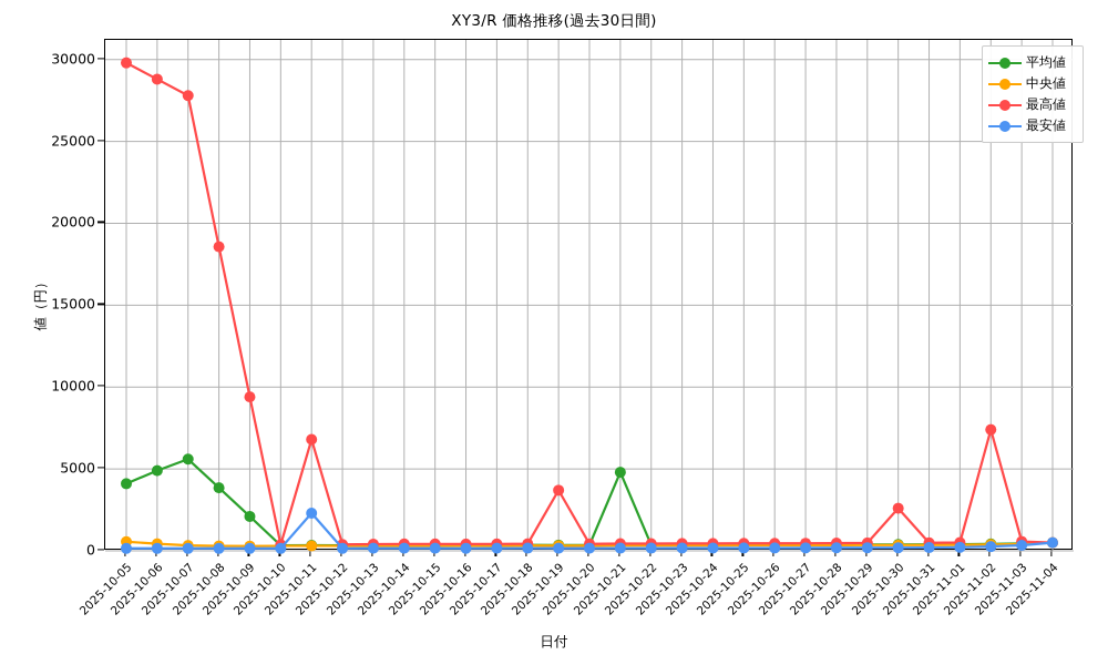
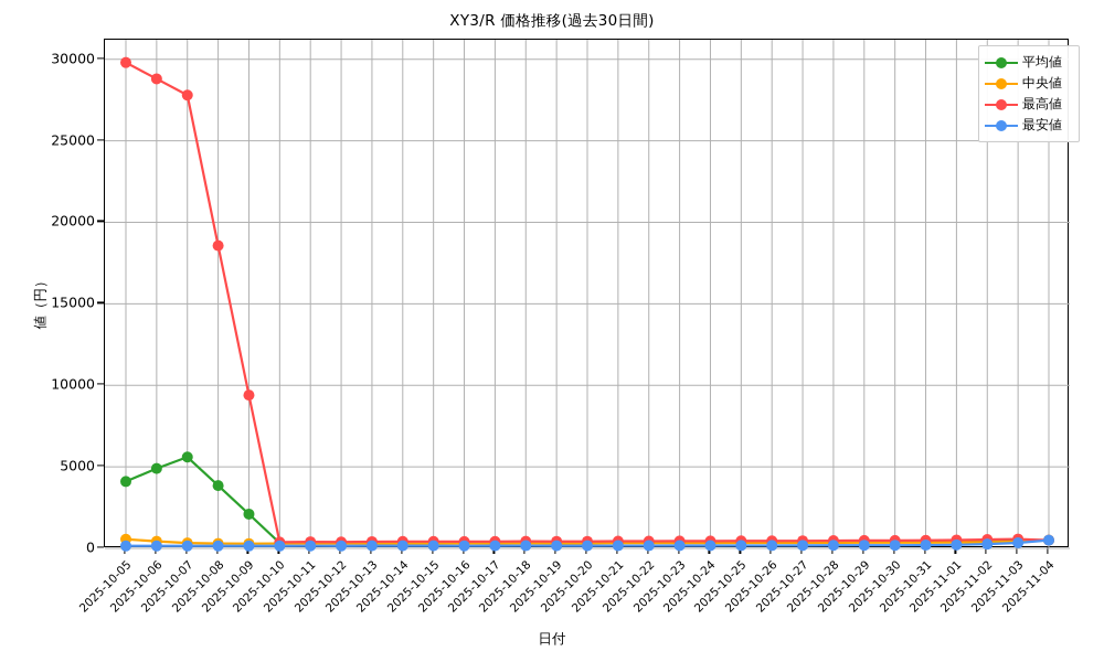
最高値/2025-10-11: 6800 -> 400
最安値/2025-10-11: 2300 -> 200
最高値/2025-10-19: 3700 -> 400
平均値/2025-10-21: 4800 -> 400
最高値/2025-10-30: 2600 -> 500
最高値/2025-11-02: 7400 -> 500
